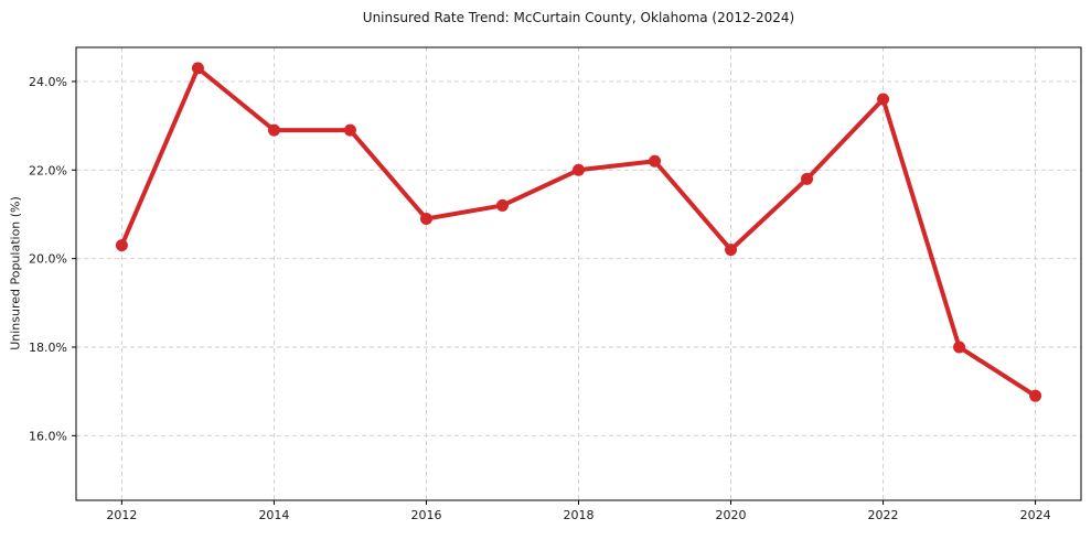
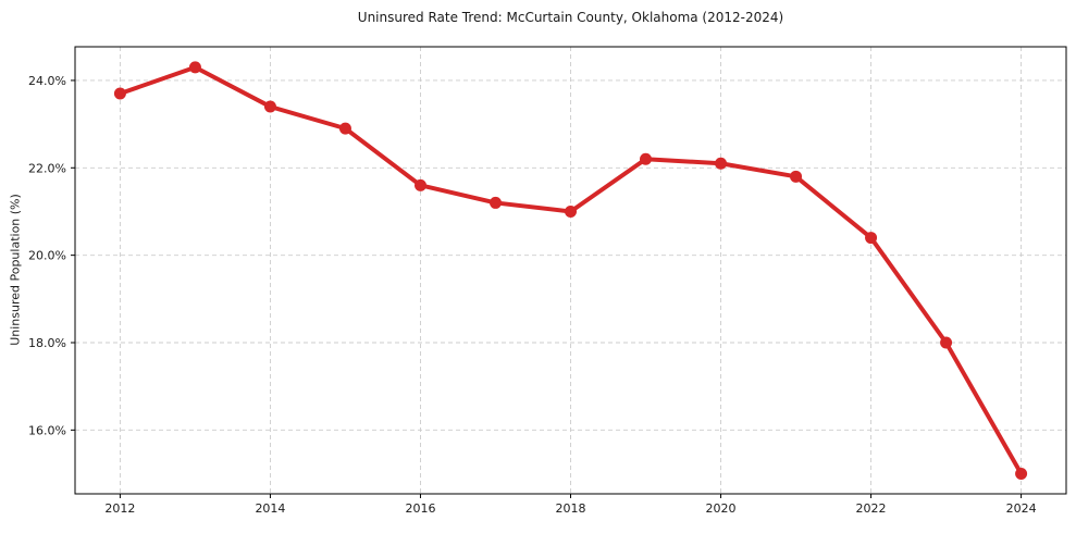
2012: 20.3% -> 23.7%
2014: 22.9% -> 23.4%
2016: 20.9% -> 21.6%
2018: 22.0% -> 21.0%
2020: 20.2% -> 22.1%
2022: 23.6% -> 20.4%
2024: 16.9% -> 15.0%
